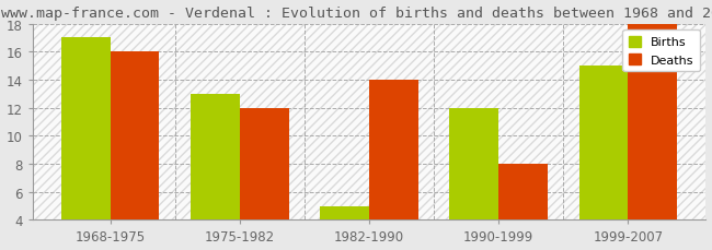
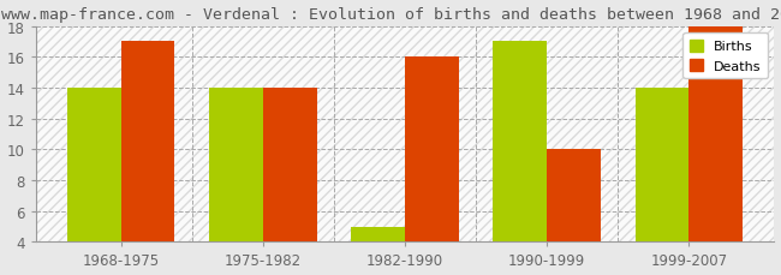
Births/1968-1975: 17 -> 14
Deaths/1968-1975: 16 -> 17
Births/1975-1982: 13 -> 14
Deaths/1975-1982: 12 -> 14
Deaths/1982-1990: 14 -> 16
Births/1990-1999: 12 -> 17
Deaths/1990-1999: 8 -> 10
Births/1999-2007: 15 -> 14
